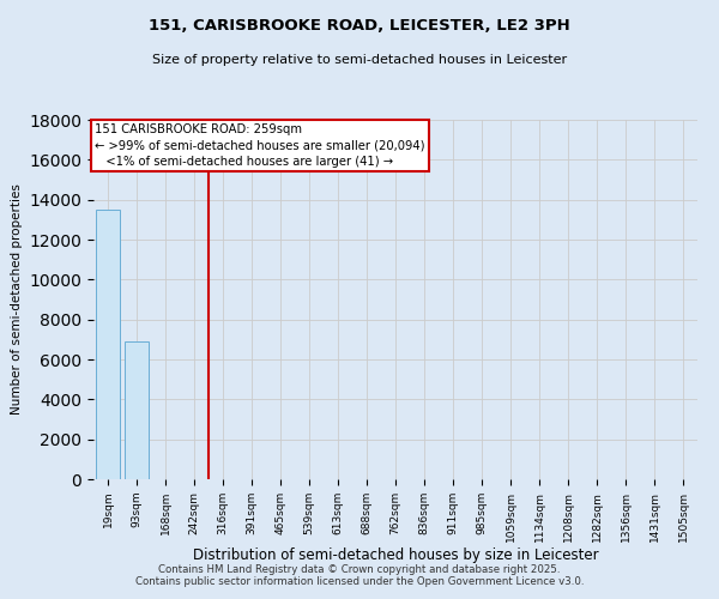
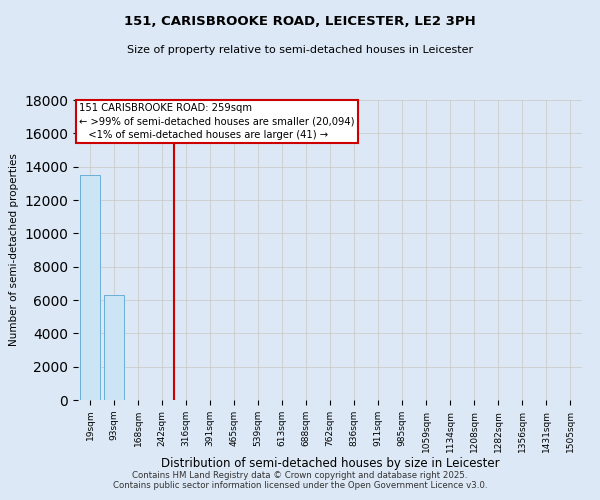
93sqm: 6900 -> 6300
